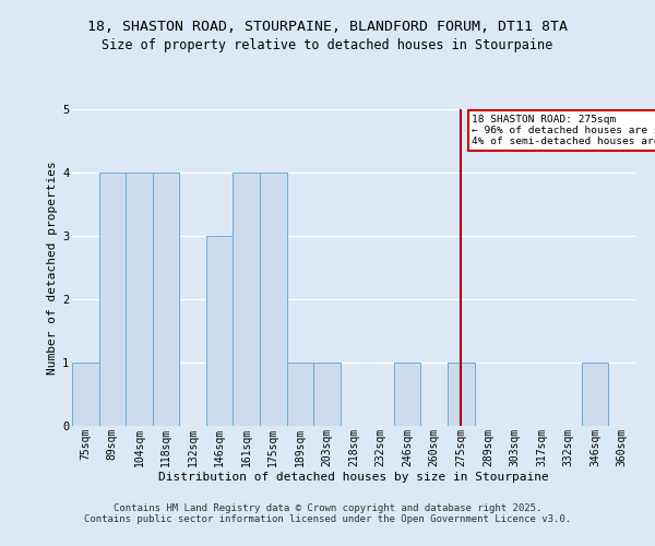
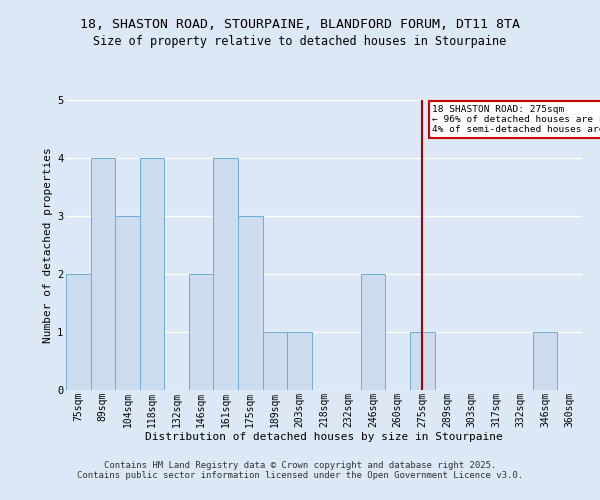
75sqm: 1 -> 2
104sqm: 4 -> 3
146sqm: 3 -> 2
175sqm: 4 -> 3
246sqm: 1 -> 2
